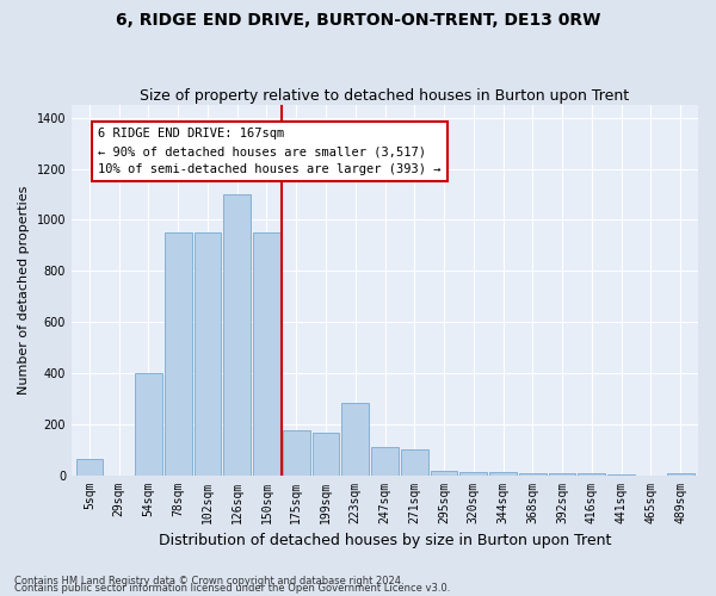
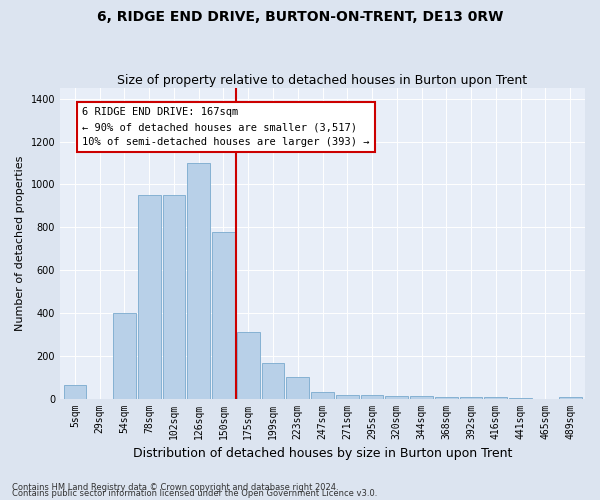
150sqm: 950 -> 780
175sqm: 175 -> 310
223sqm: 285 -> 100
247sqm: 110 -> 30
271sqm: 100 -> 15
